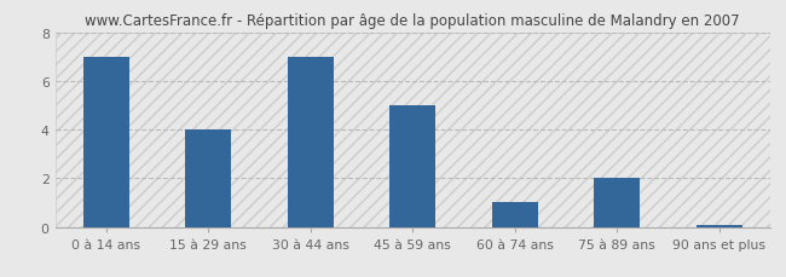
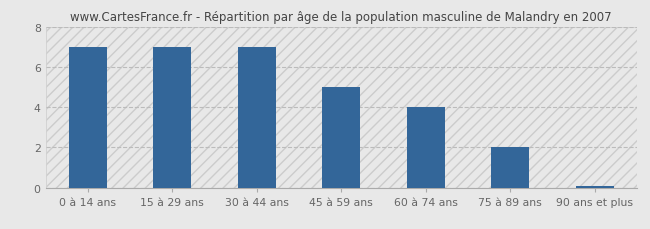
15 à 29 ans: 4.00 -> 7.00
60 à 74 ans: 1.00 -> 4.00
